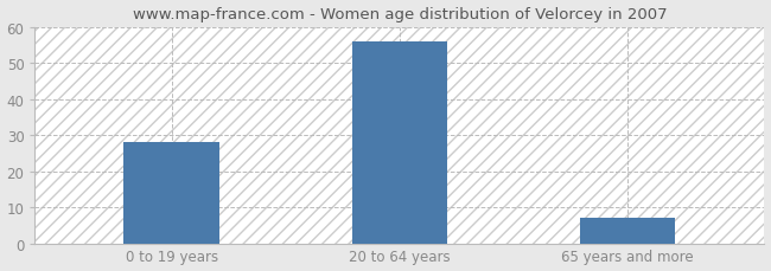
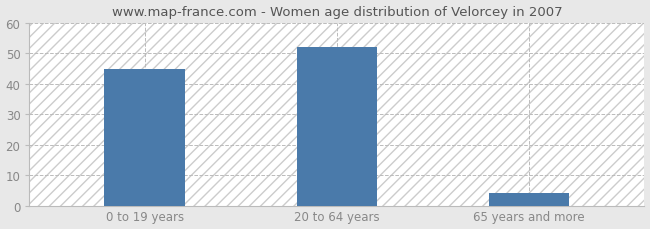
0 to 19 years: 28 -> 45
20 to 64 years: 56 -> 52
65 years and more: 7 -> 4
